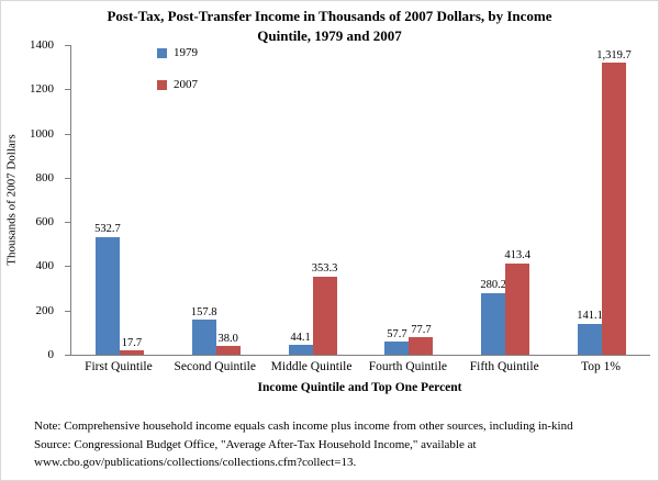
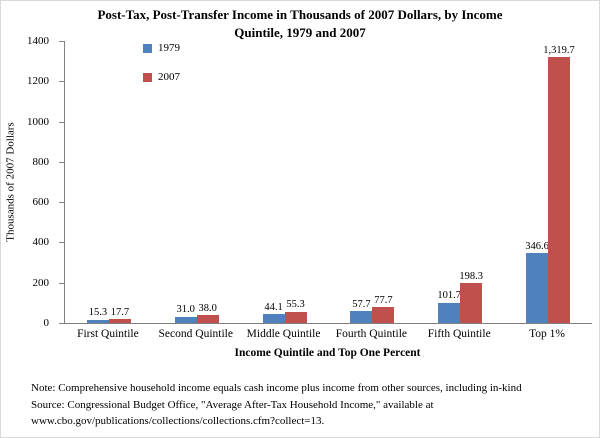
1979/First Quintile: 532.7 -> 15.3
1979/Second Quintile: 157.8 -> 31.0
2007/Middle Quintile: 353.3 -> 55.3
1979/Fifth Quintile: 280.2 -> 101.7
2007/Fifth Quintile: 413.4 -> 198.3
1979/Top 1%: 141.1 -> 346.6
